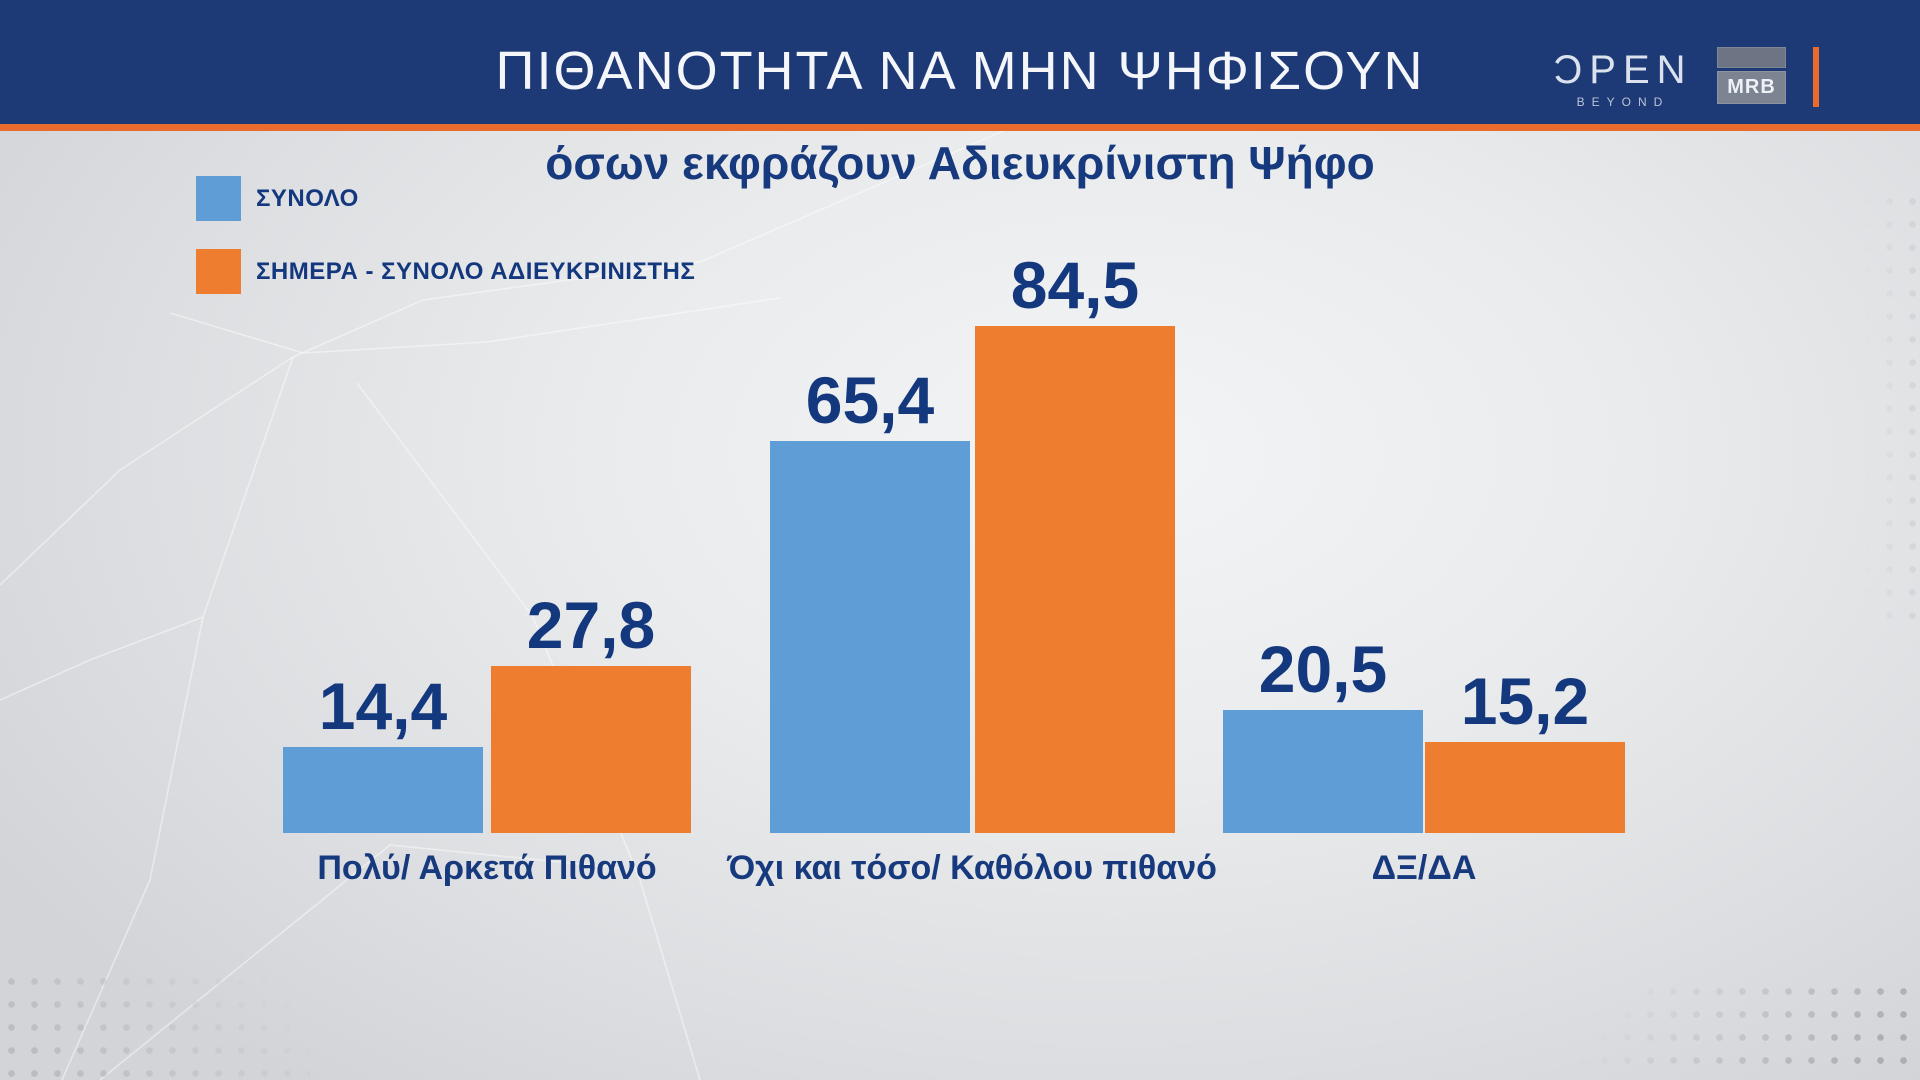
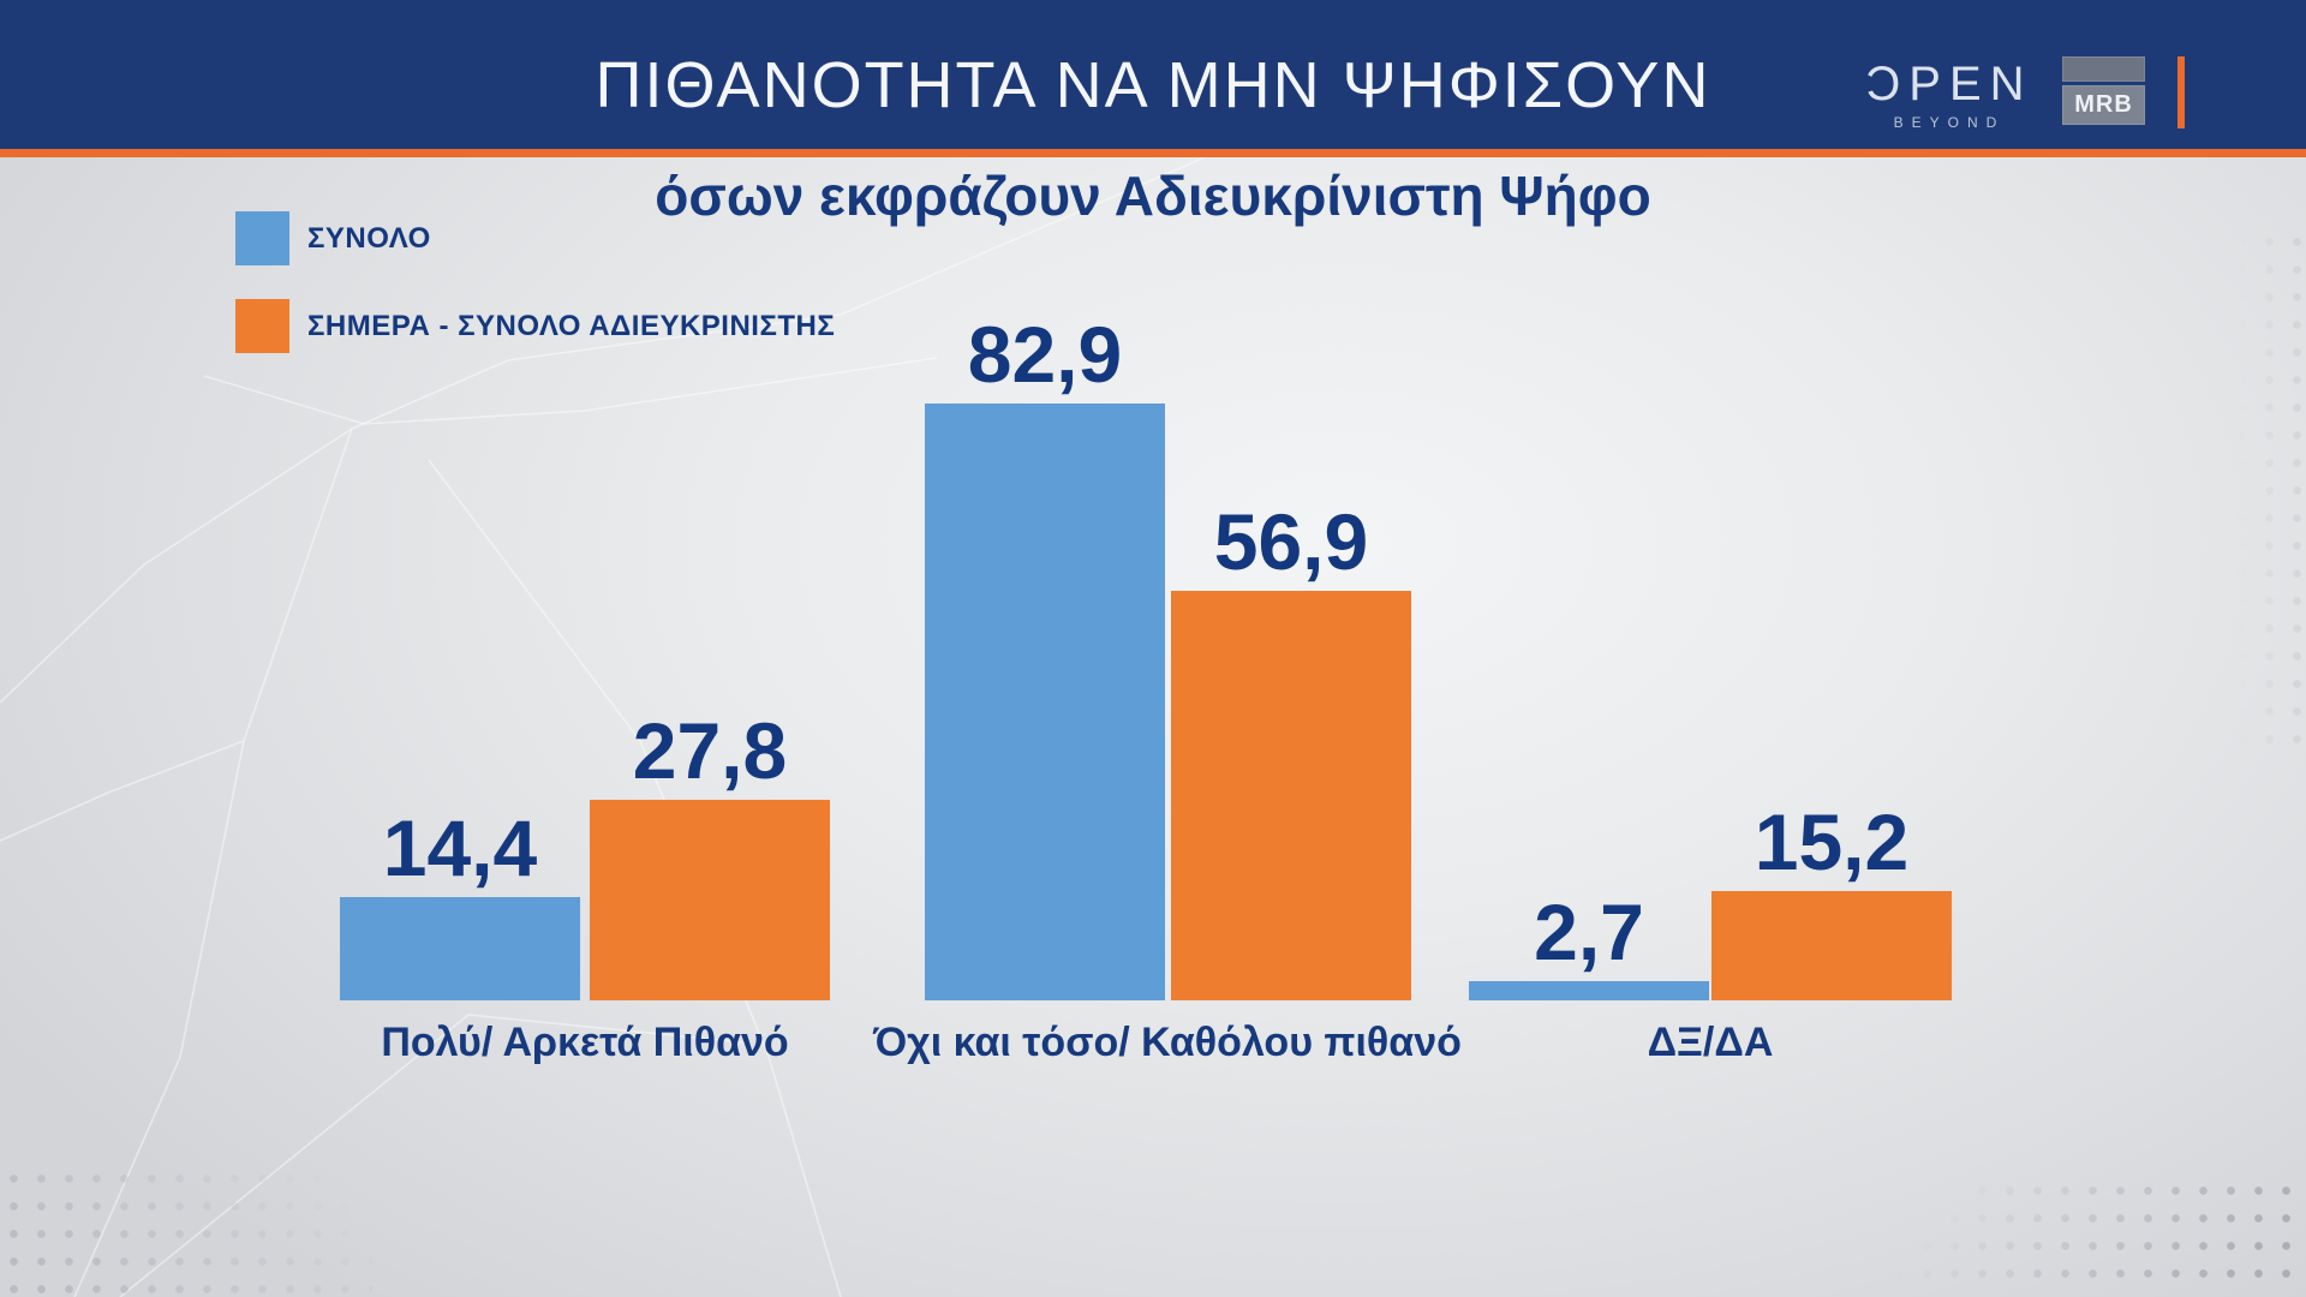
ΣΥΝΟΛΟ/Όχι και τόσο/ Καθόλου πιθανό: 65,4 -> 82,9
ΣΗΜΕΡΑ - ΣΥΝΟΛΟ ΑΔΙΕΥΚΡΙΝΙΣΤΗΣ/Όχι και τόσο/ Καθόλου πιθανό: 84,5 -> 56,9
ΣΥΝΟΛΟ/ΔΞ/ΔΑ: 20,5 -> 2,7
